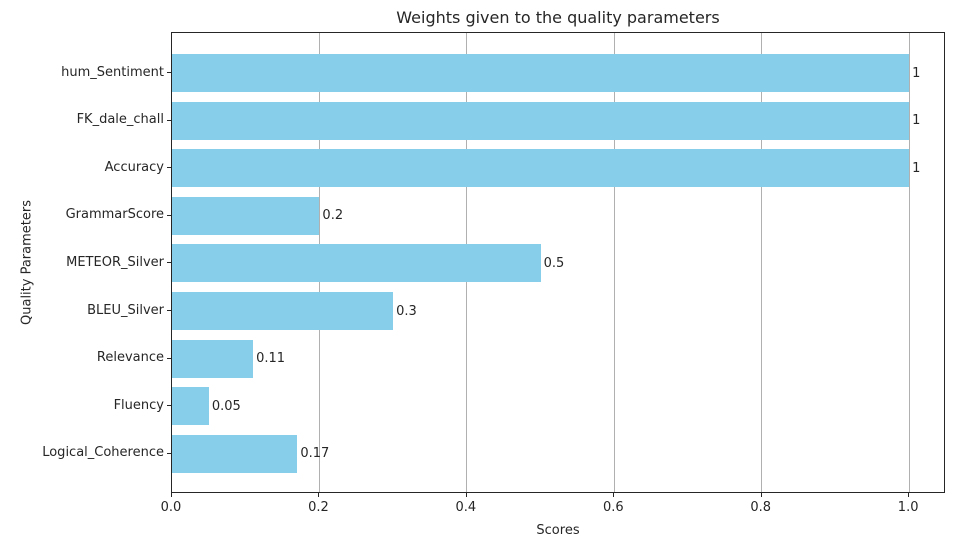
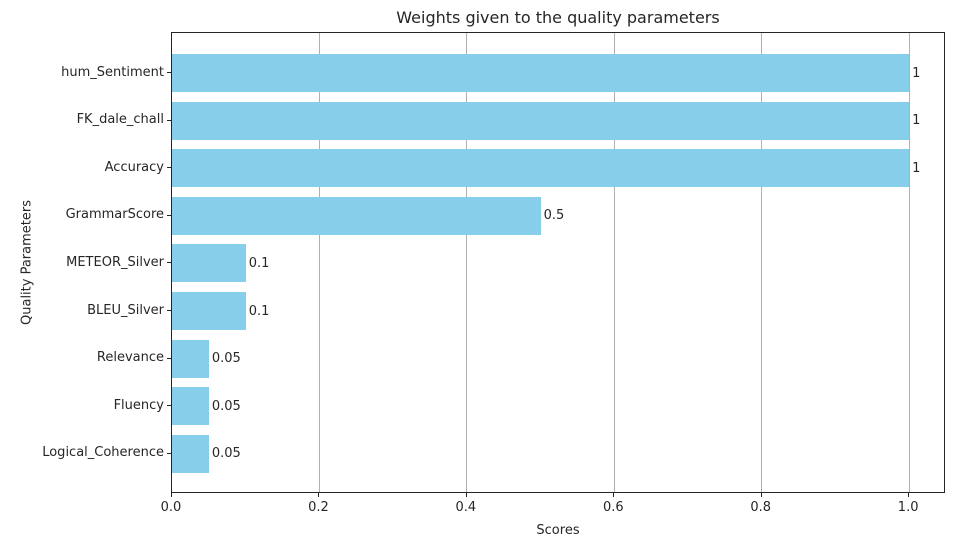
GrammarScore: 0.2 -> 0.5
METEOR_Silver: 0.5 -> 0.1
BLEU_Silver: 0.3 -> 0.1
Relevance: 0.11 -> 0.05
Logical_Coherence: 0.17 -> 0.05
